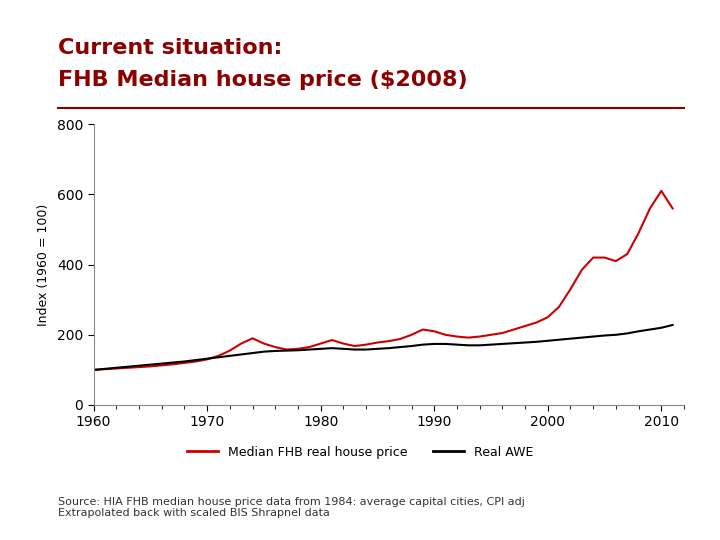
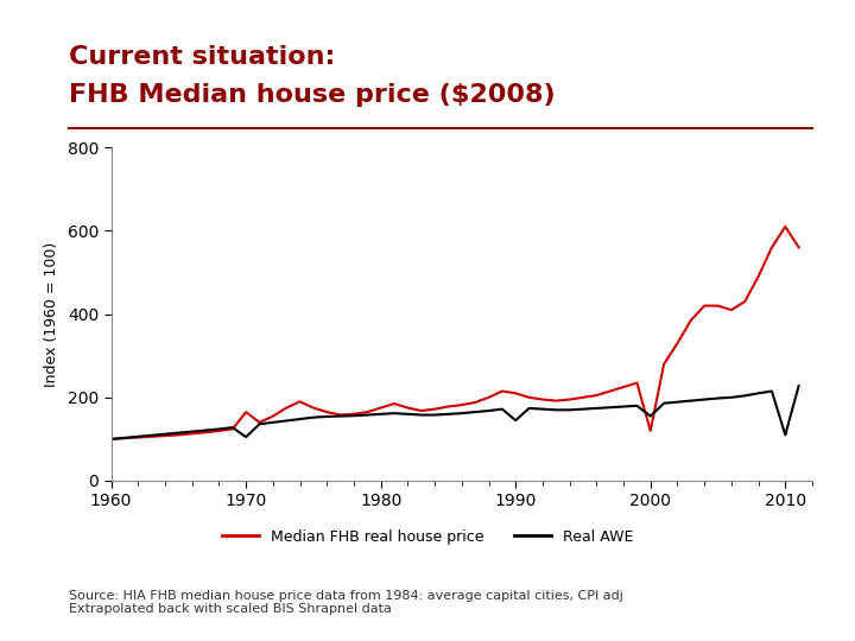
Median FHB real house price/1970: 130 -> 165
Real AWE/1970: 132 -> 105
Real AWE/1990: 174 -> 145
Median FHB real house price/2000: 250 -> 120
Real AWE/2000: 183 -> 155
Real AWE/2010: 220 -> 110
